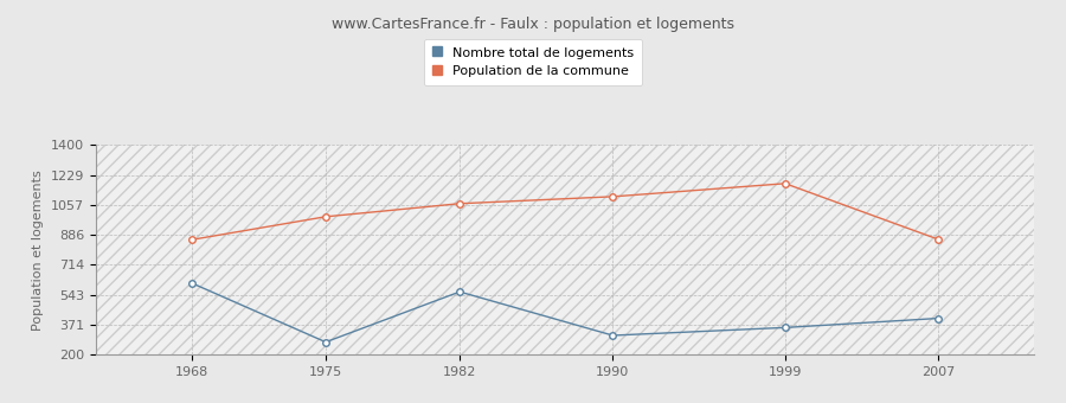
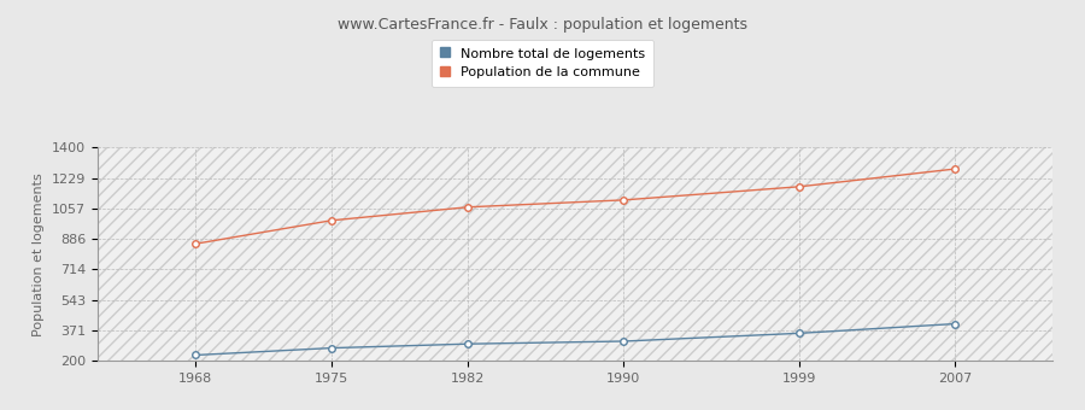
Nombre total de logements/1968: 610 -> 230
Nombre total de logements/1982: 560 -> 300
Population de la commune/2007: 860 -> 1280
